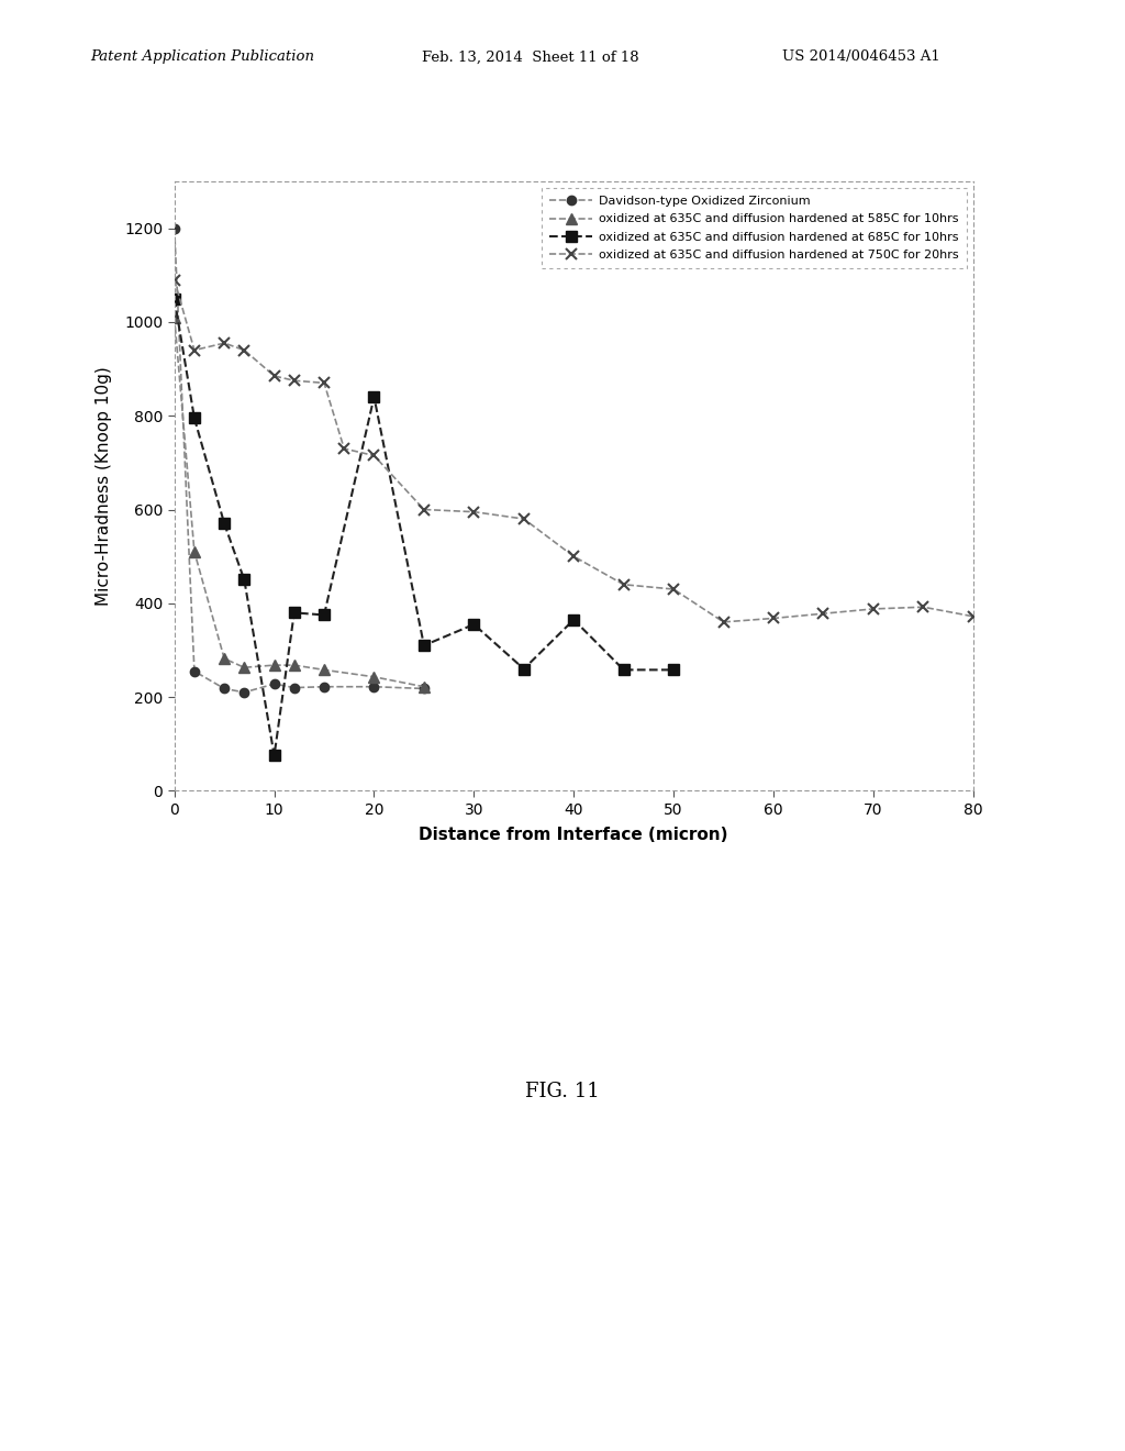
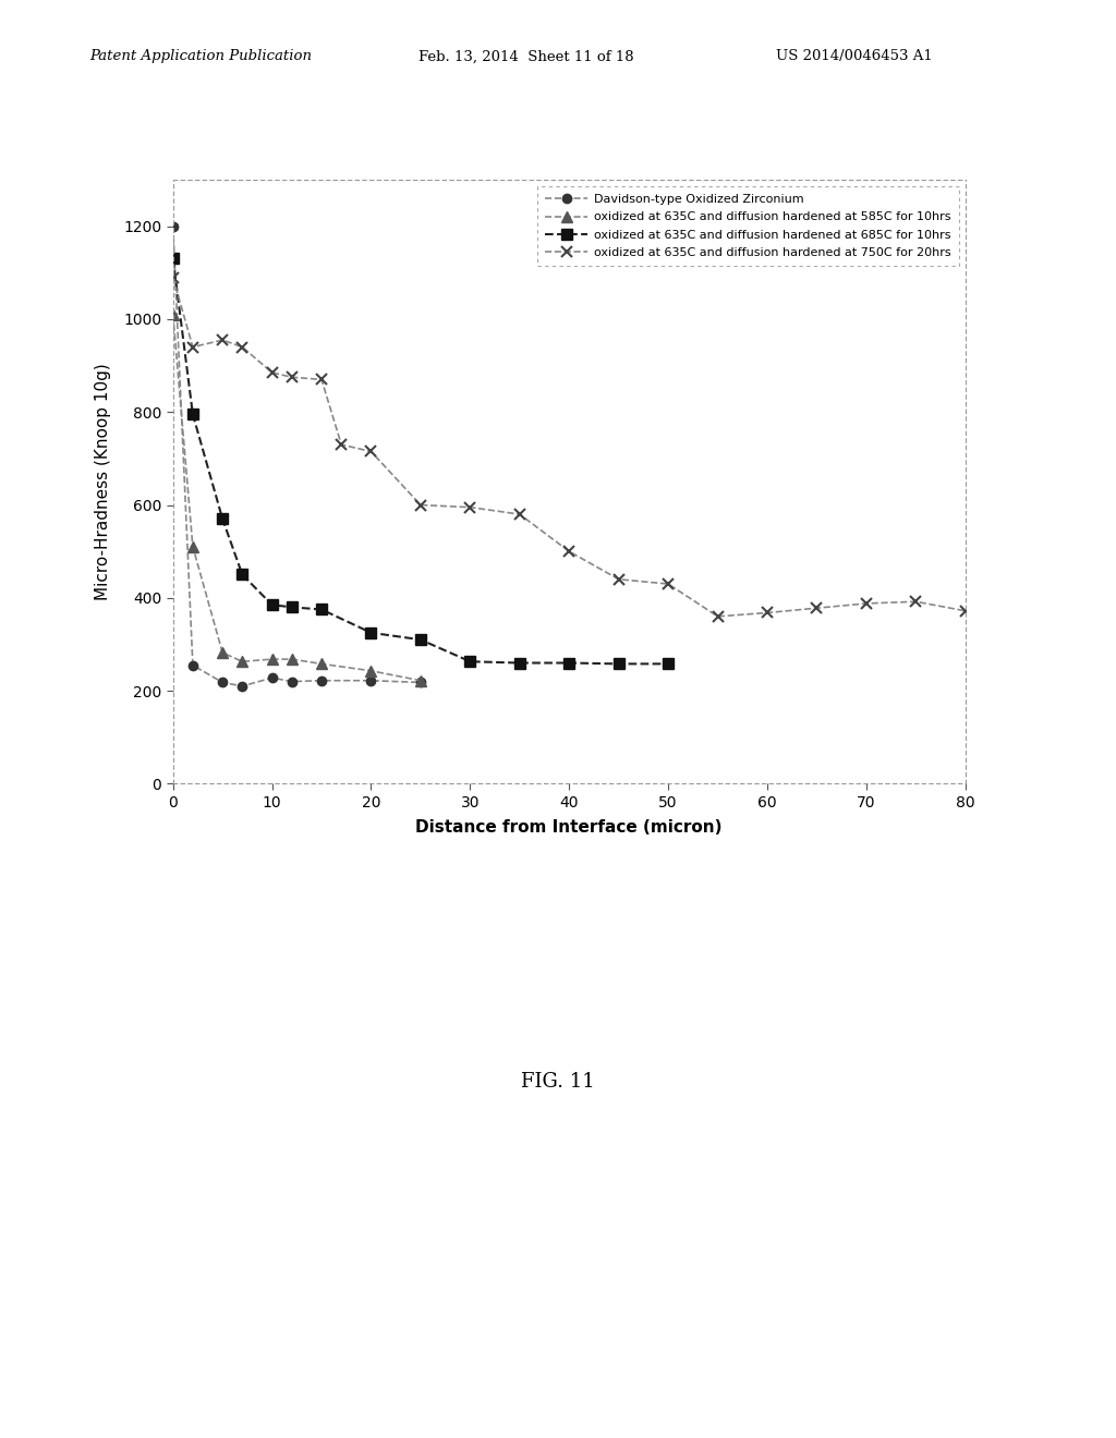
oxidized at 635C and diffusion hardened at 685C for 10hrs/0: 1050 -> 1130
oxidized at 635C and diffusion hardened at 685C for 10hrs/10: 75 -> 385
oxidized at 635C and diffusion hardened at 685C for 10hrs/20: 840 -> 325
oxidized at 635C and diffusion hardened at 685C for 10hrs/30: 355 -> 263
oxidized at 635C and diffusion hardened at 685C for 10hrs/40: 365 -> 260
